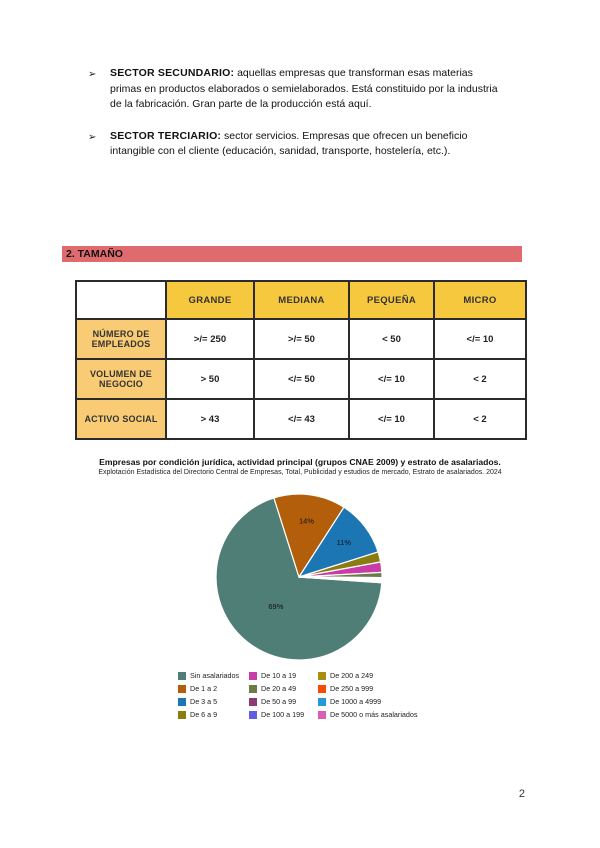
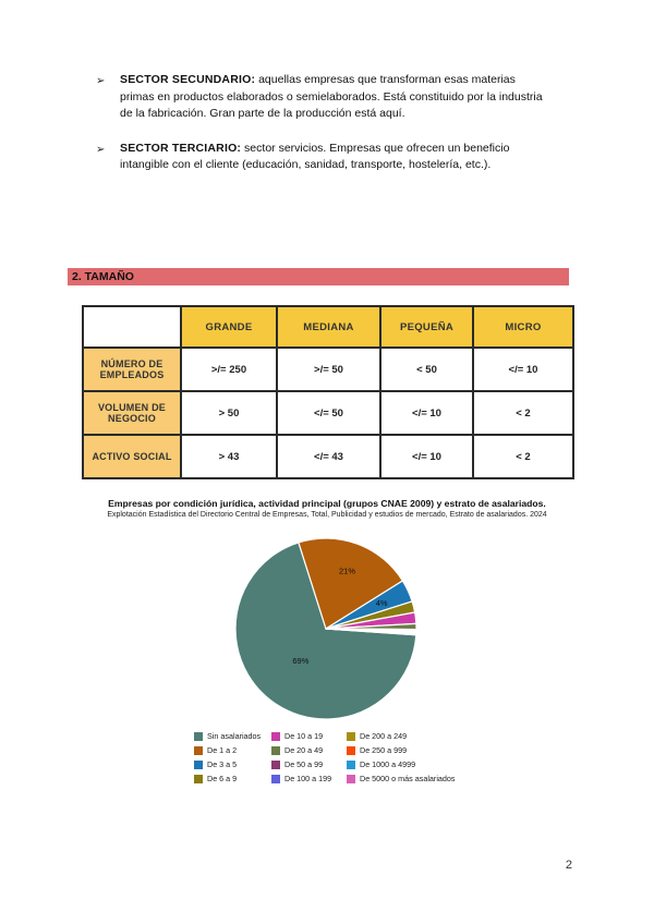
De 1 a 2: 14% -> 21%
De 3 a 5: 11% -> 4%
